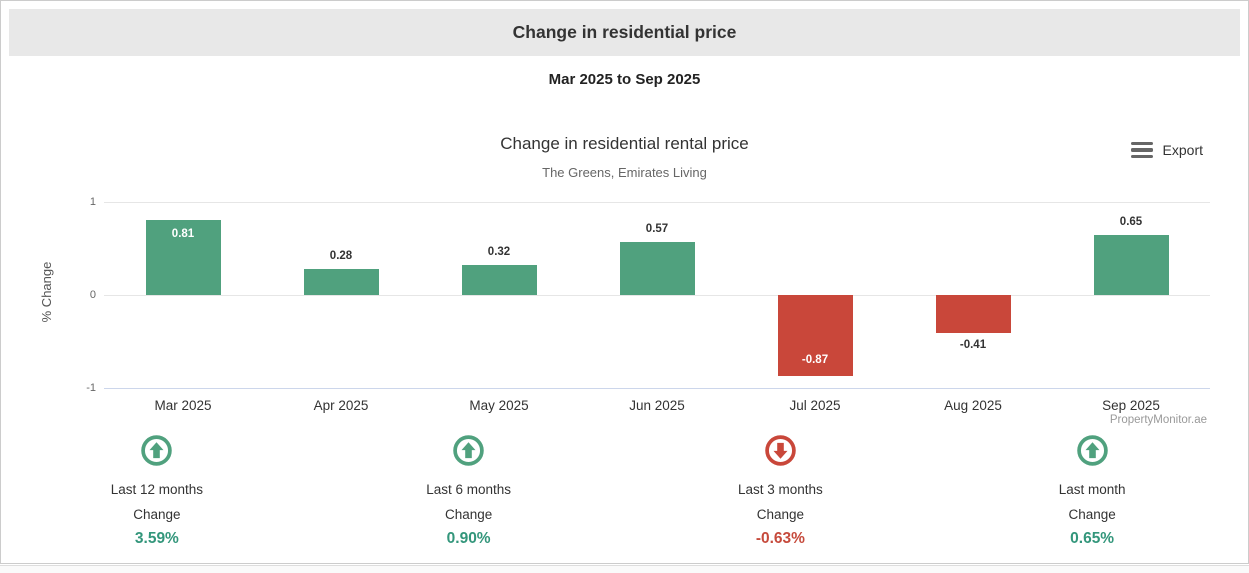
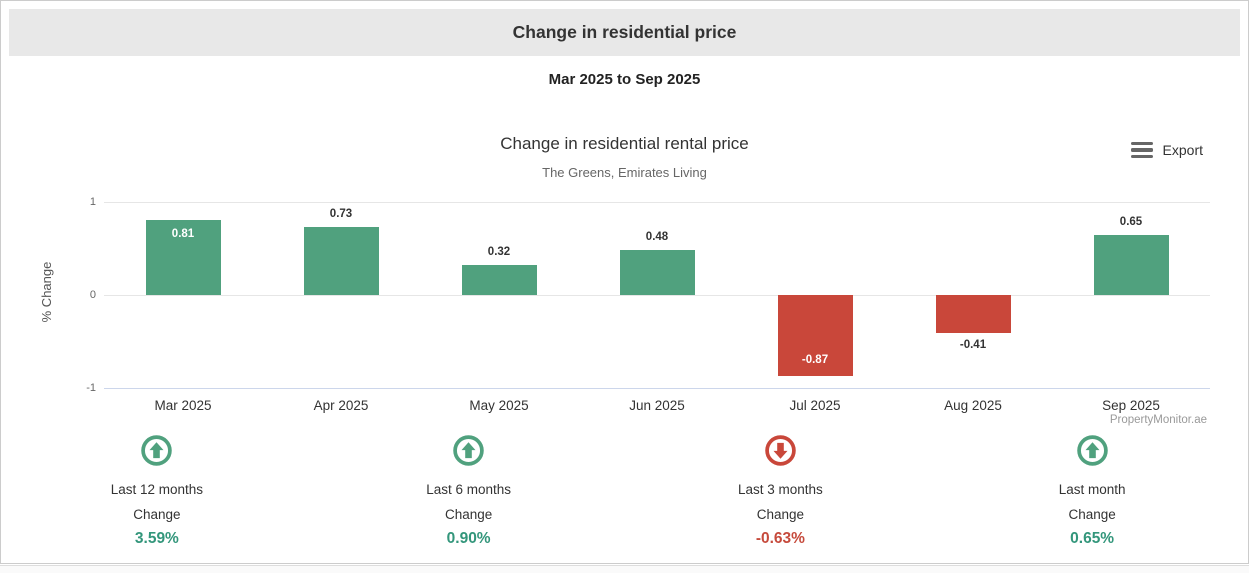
Apr 2025: 0.28 -> 0.73
Jun 2025: 0.57 -> 0.48
